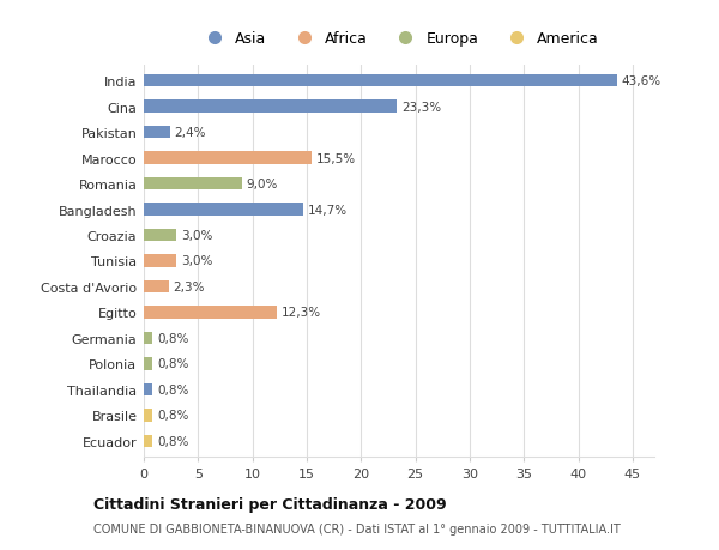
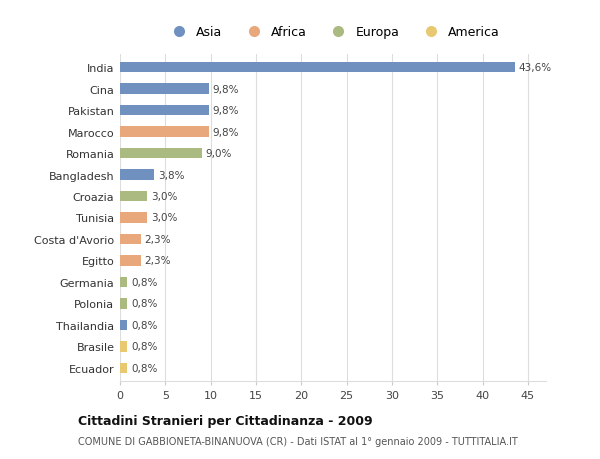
Cina: 23,3% -> 9,8%
Pakistan: 2,4% -> 9,8%
Marocco: 15,5% -> 9,8%
Bangladesh: 14,7% -> 3,8%
Egitto: 12,3% -> 2,3%
